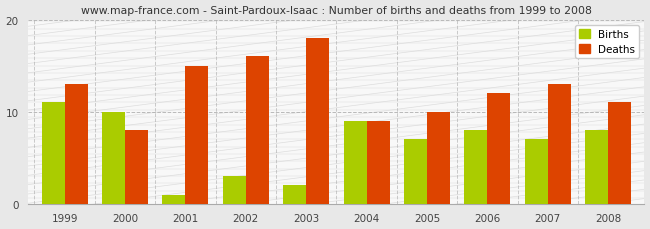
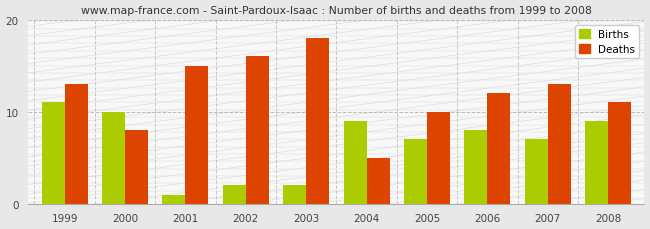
Births/2002: 3 -> 2
Deaths/2004: 9 -> 5
Births/2008: 8 -> 9
